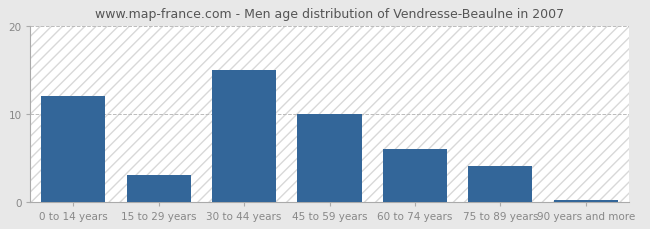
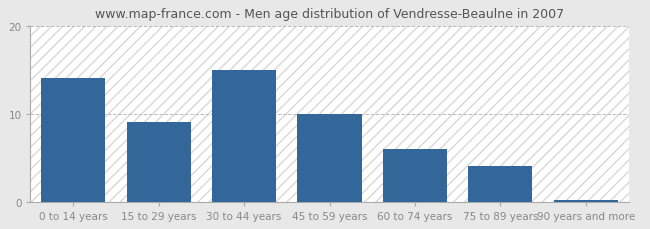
0 to 14 years: 12.0 -> 14.0
15 to 29 years: 3.0 -> 9.0
